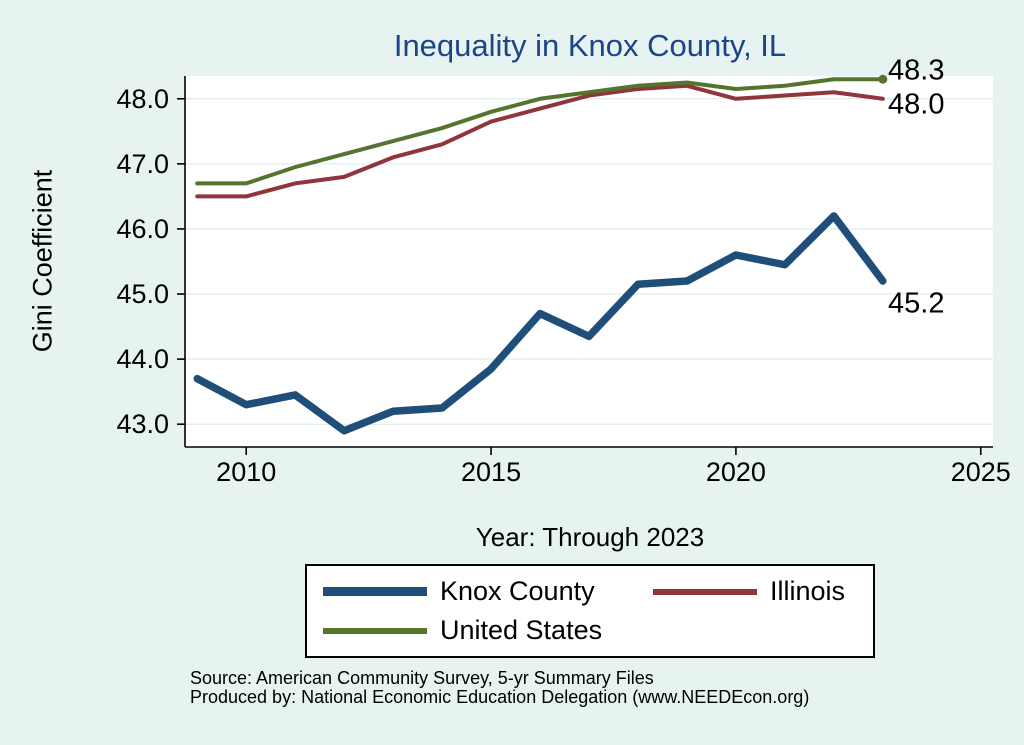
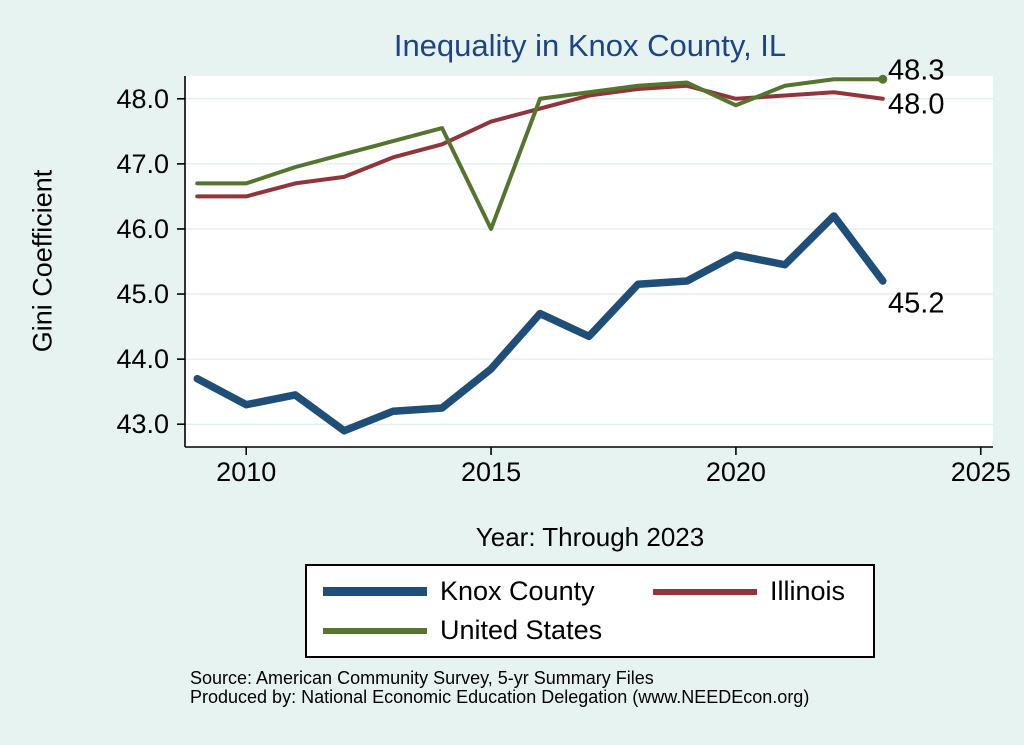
United States/2015: 47.8 -> 46.0
United States/2020: 48.1 -> 47.9
